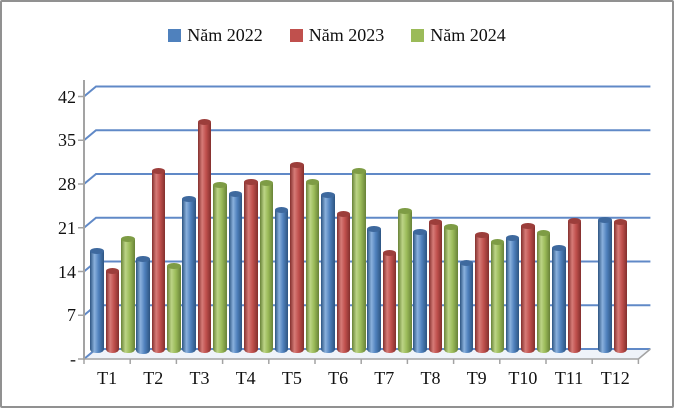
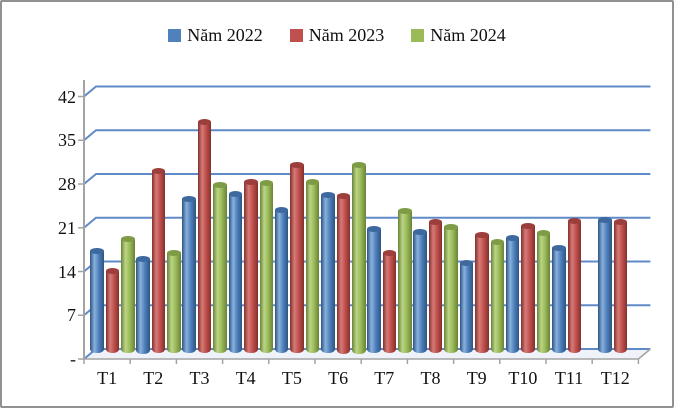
Năm 2024/T2: 14 -> 16
Năm 2023/T6: 22 -> 25
Năm 2024/T6: 29 -> 30
